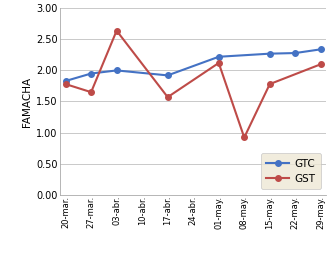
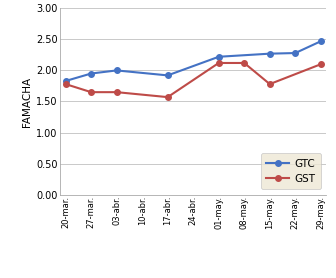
GST/03-abr.: 2.64 -> 1.65
GST/08-may.: 0.92 -> 2.12
GTC/29-may.: 2.34 -> 2.47
